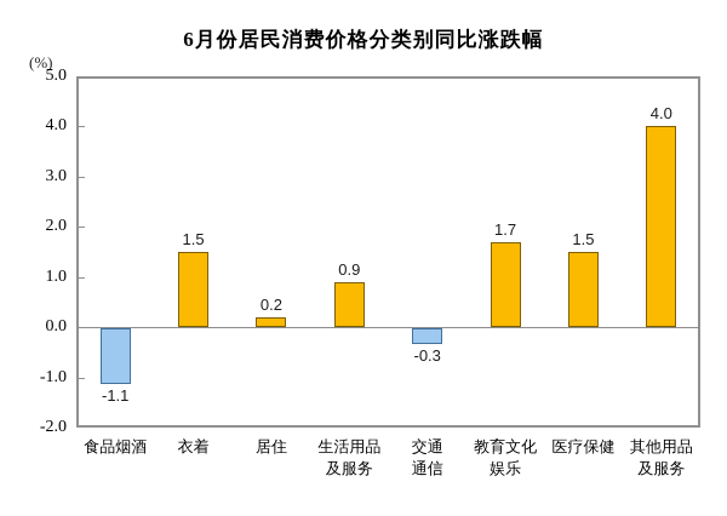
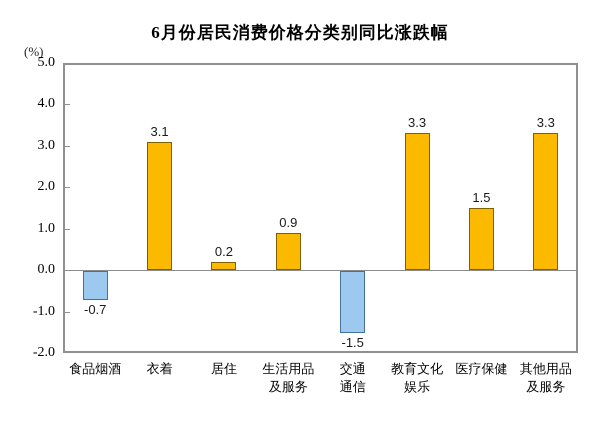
食品烟酒: -1.1 -> -0.7
衣着: 1.5 -> 3.1
交通 通信: -0.3 -> -1.5
教育文化 娱乐: 1.7 -> 3.3
其他用品 及服务: 4.0 -> 3.3
